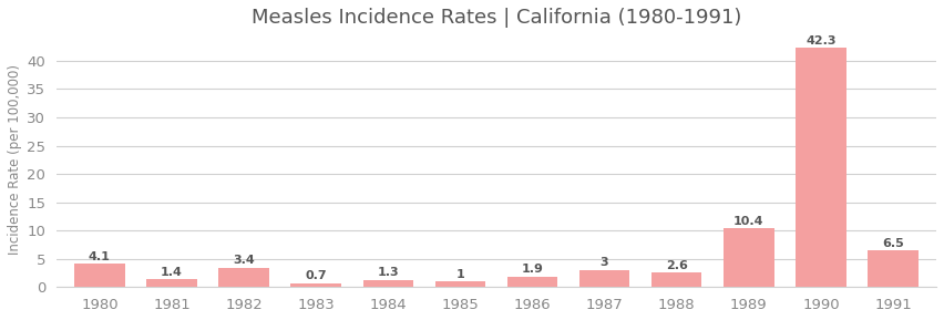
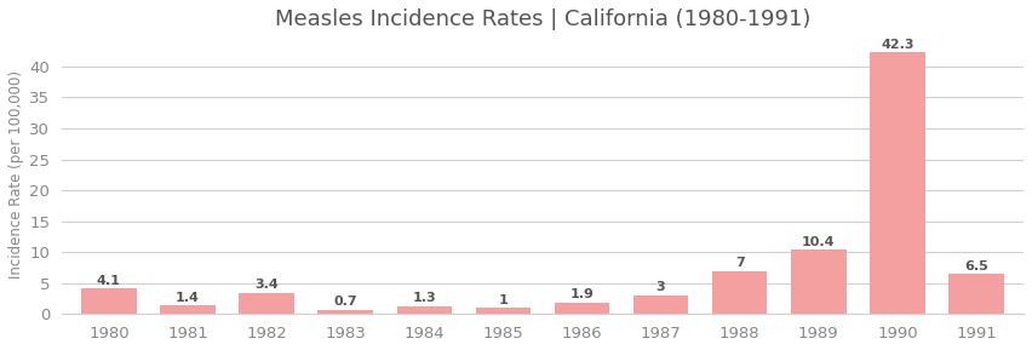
1988: 2.6 -> 7
